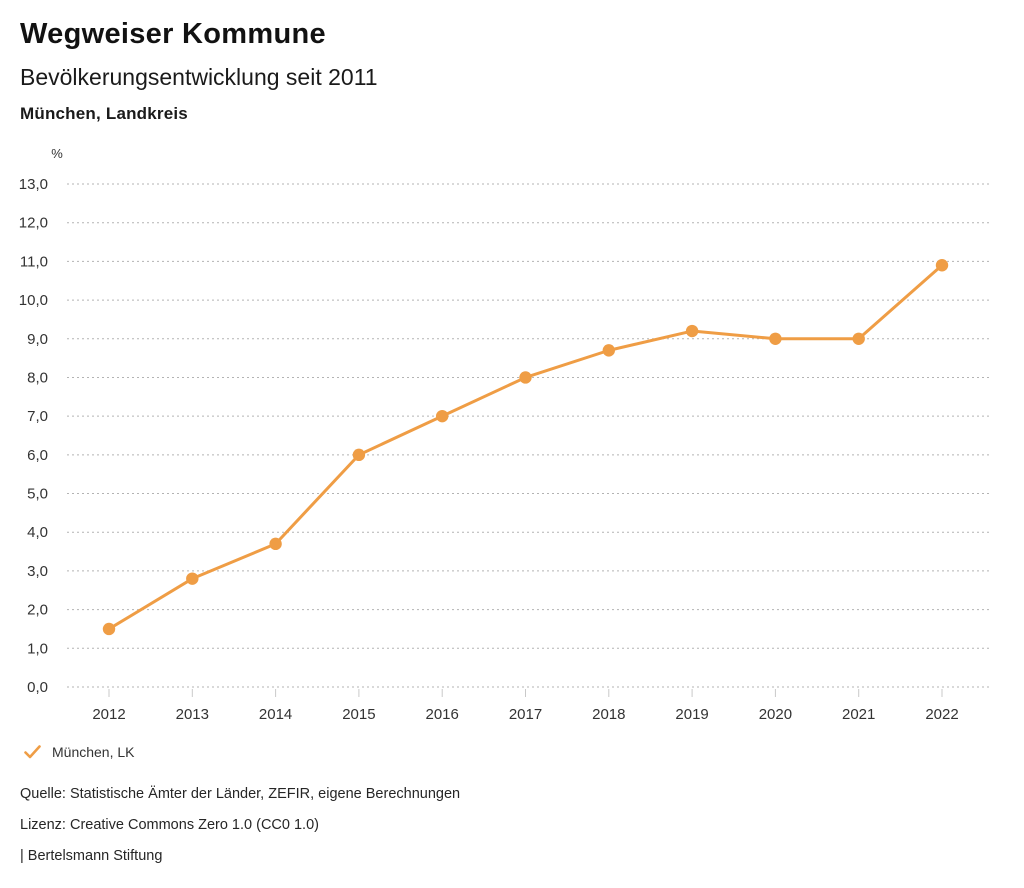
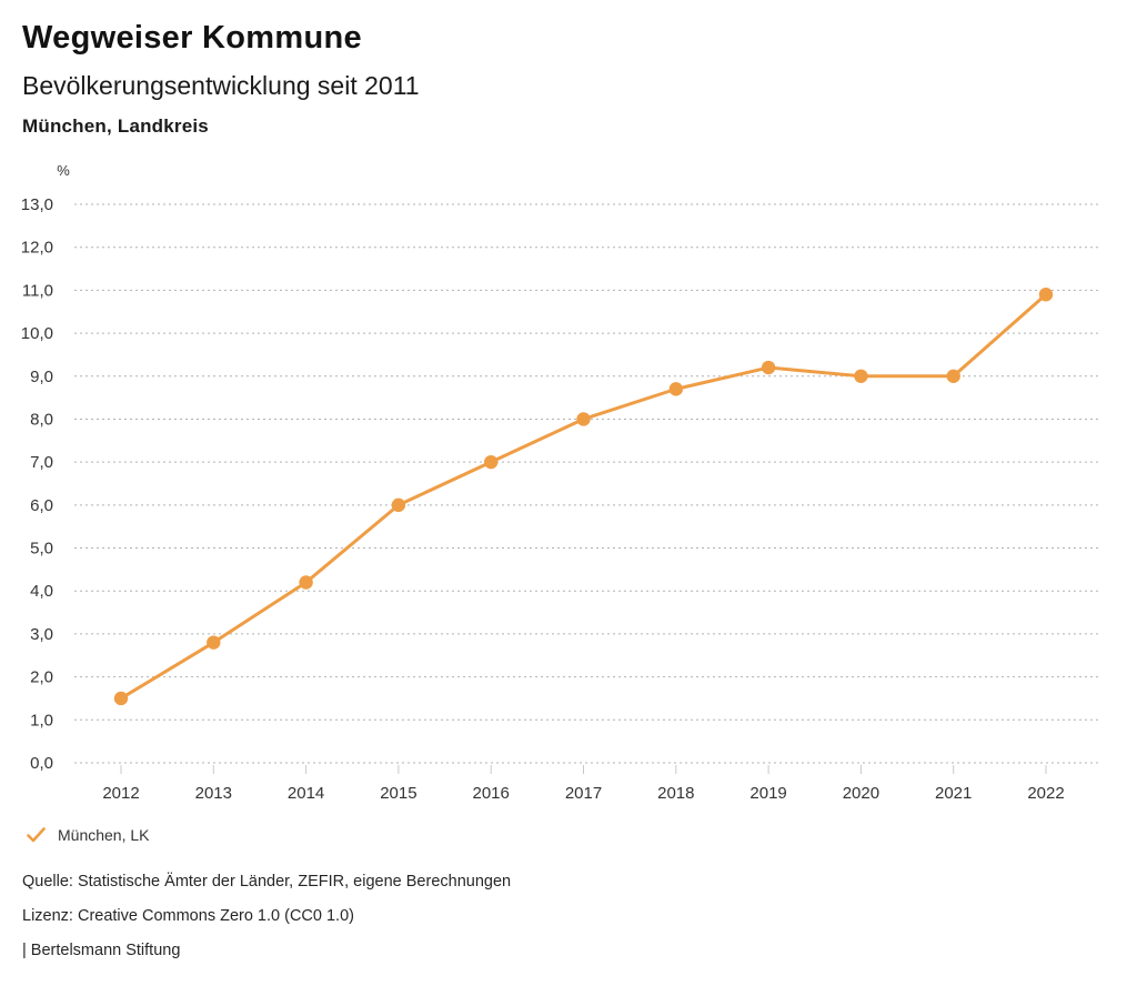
2014: 3,7 -> 4,2
